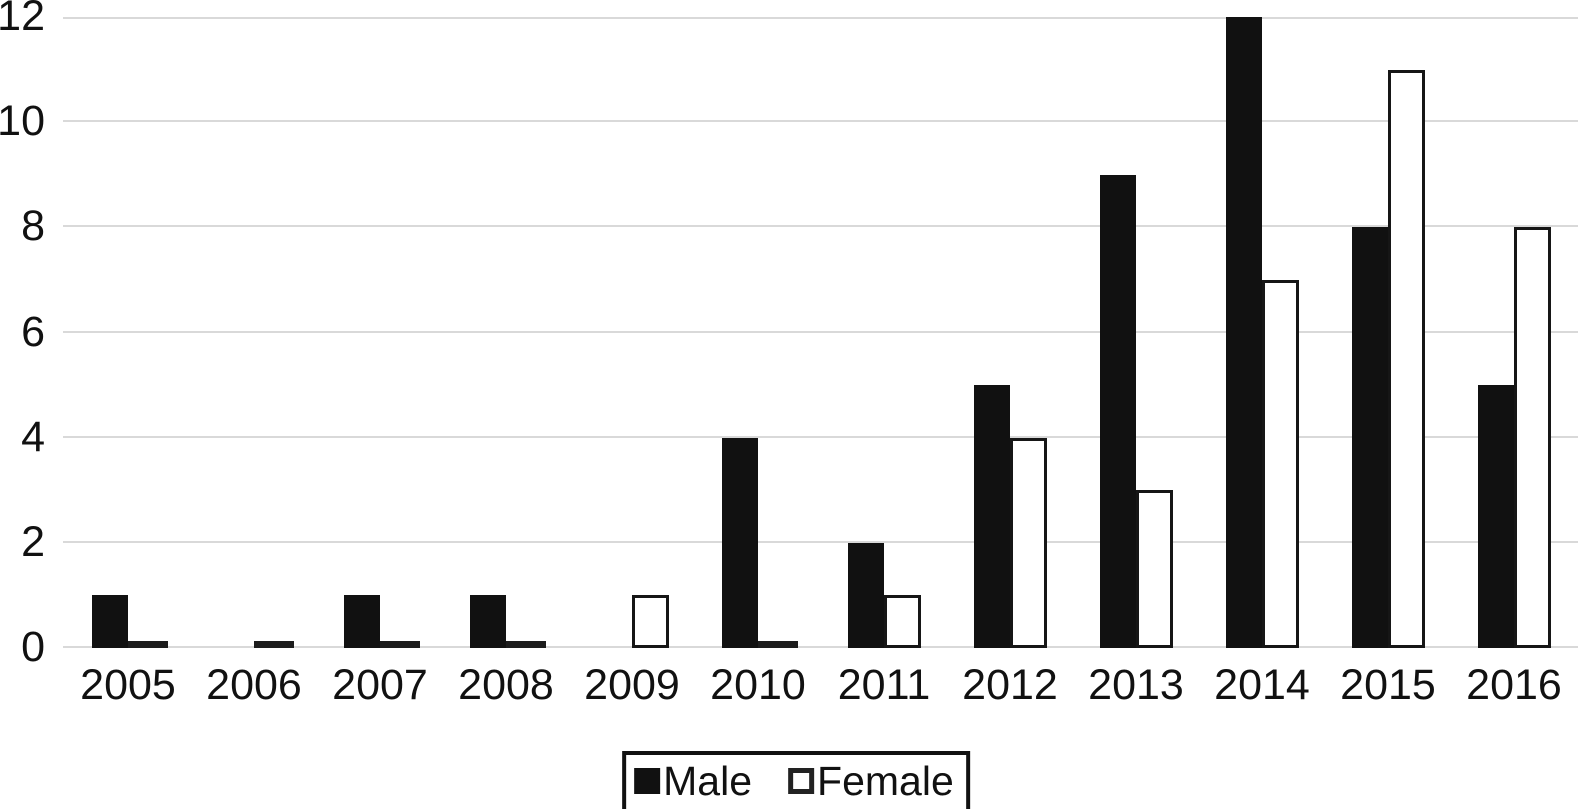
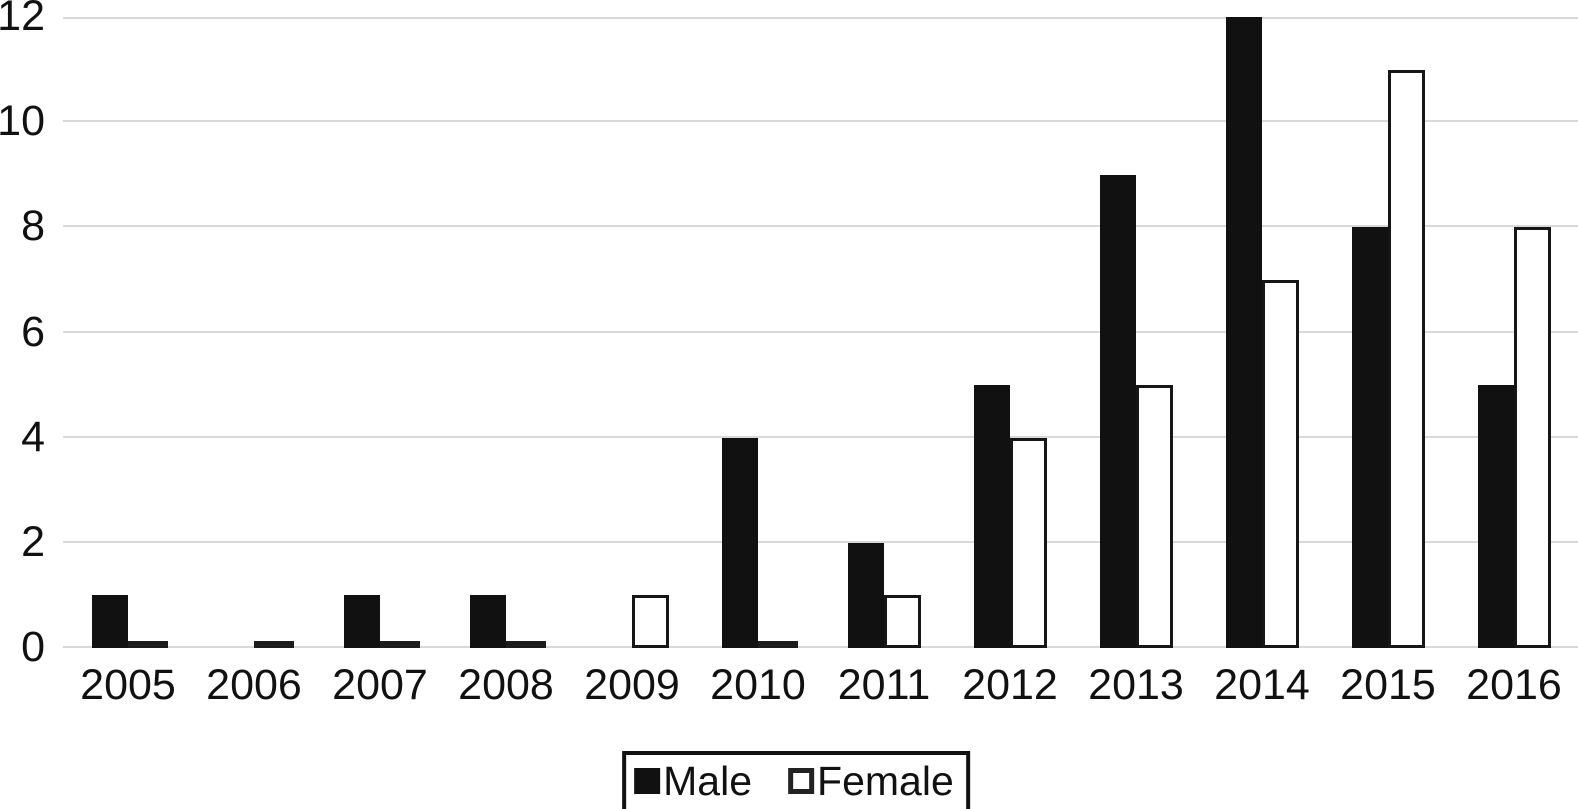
Female/2013: 3 -> 5
